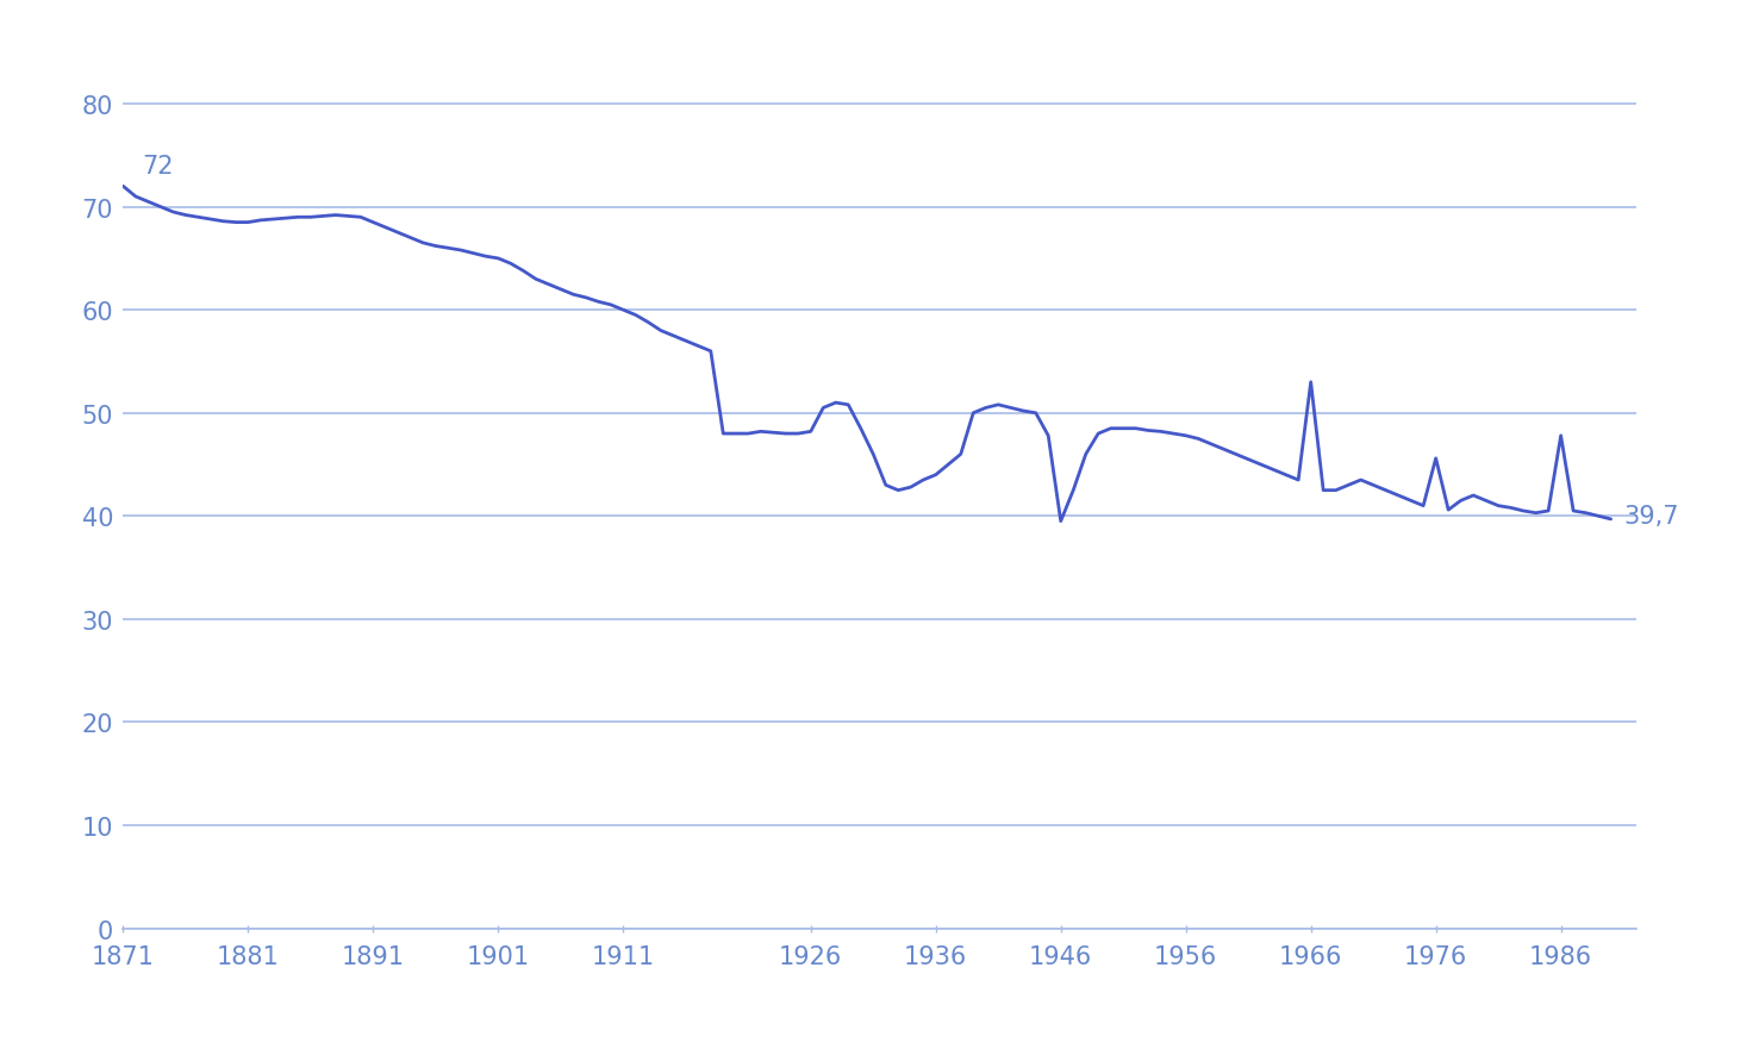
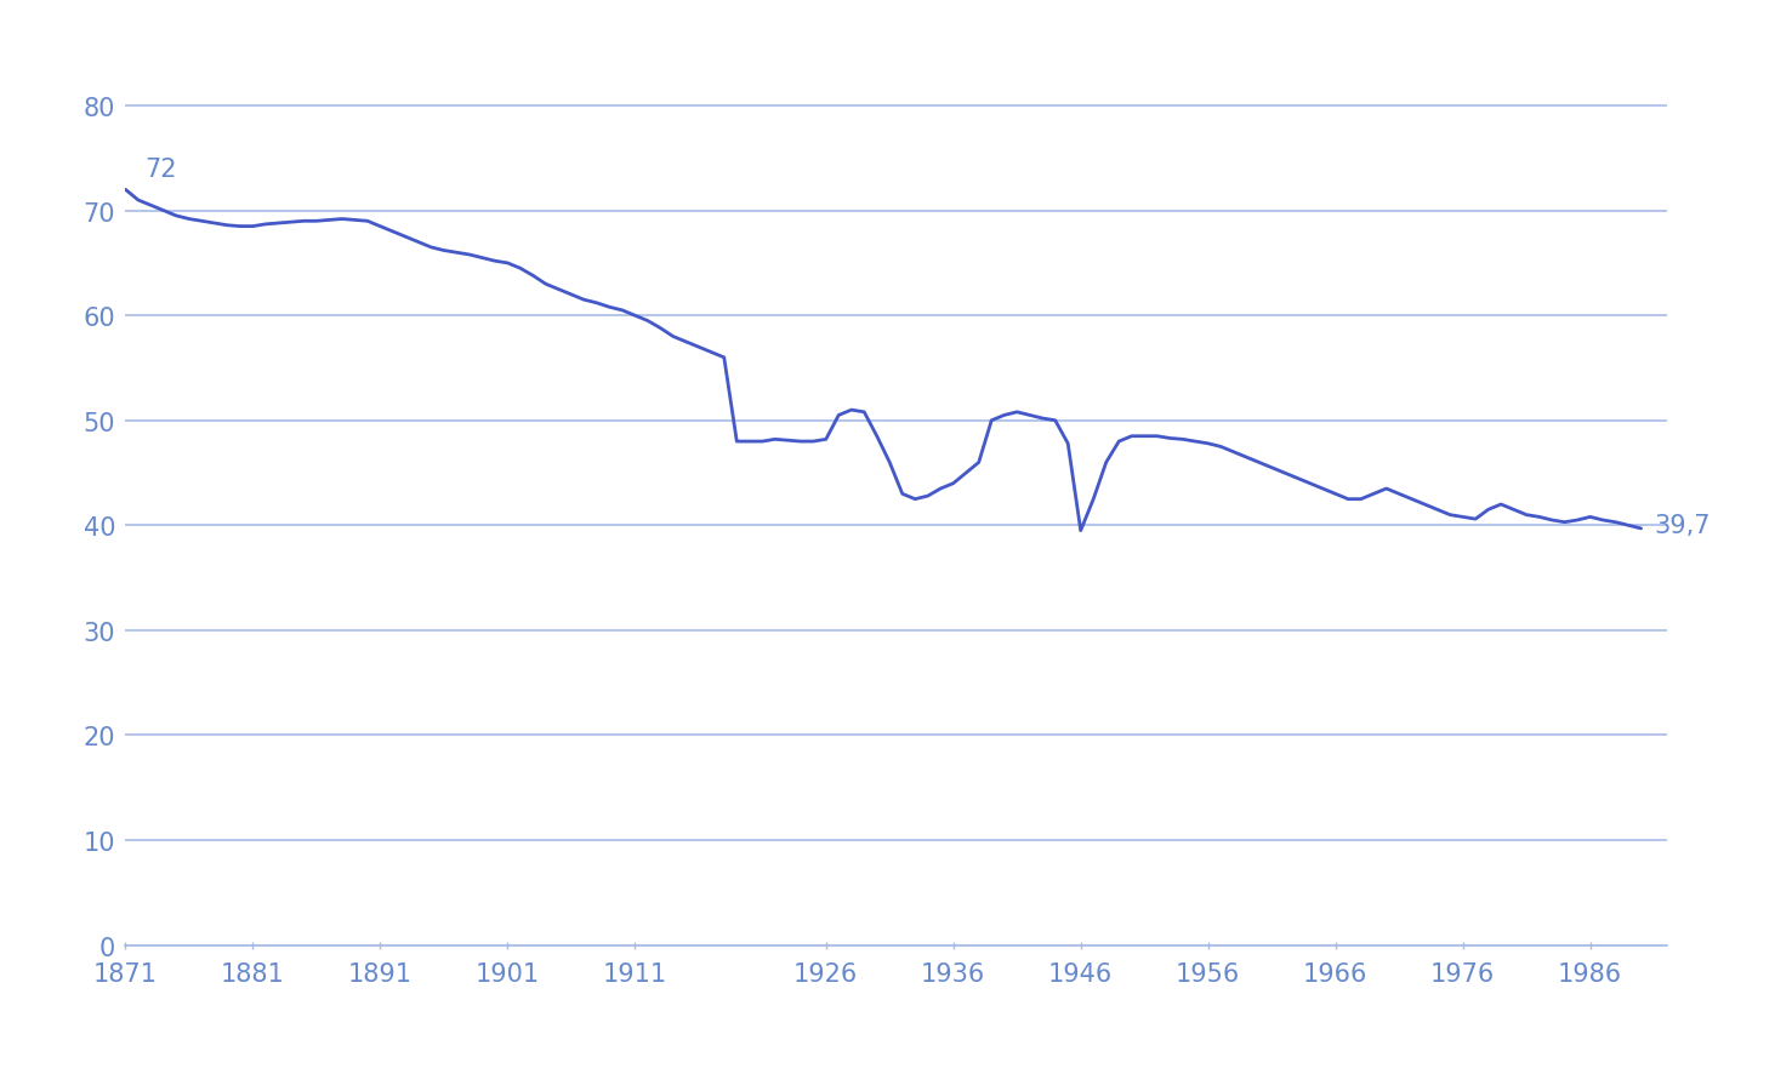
1966: 53.0 -> 43.0
1976: 45.6 -> 40.8
1986: 47.8 -> 40.8
